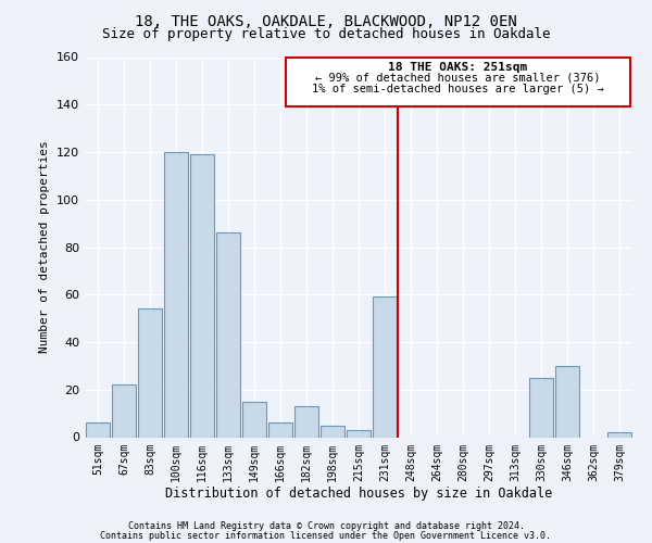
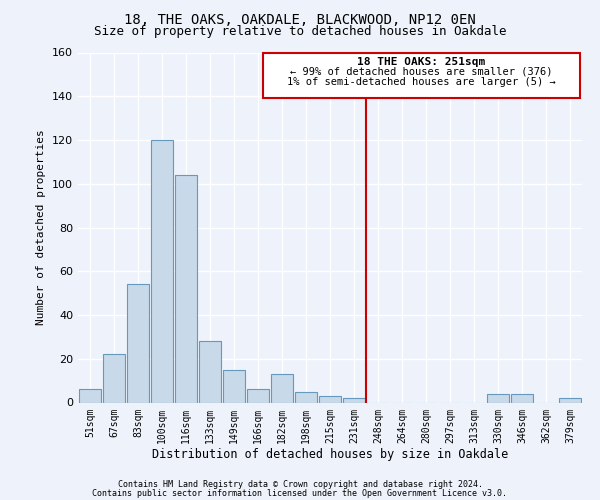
116sqm: 119 -> 104
133sqm: 86 -> 28
231sqm: 59 -> 2
330sqm: 25 -> 4
346sqm: 30 -> 4
